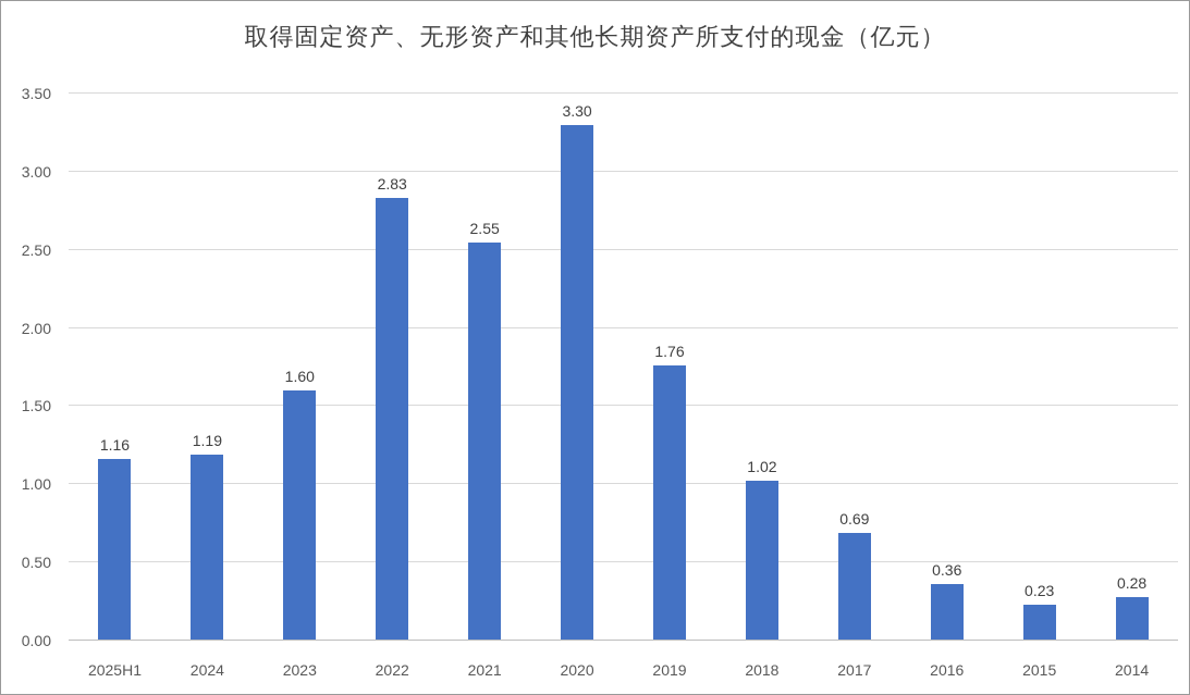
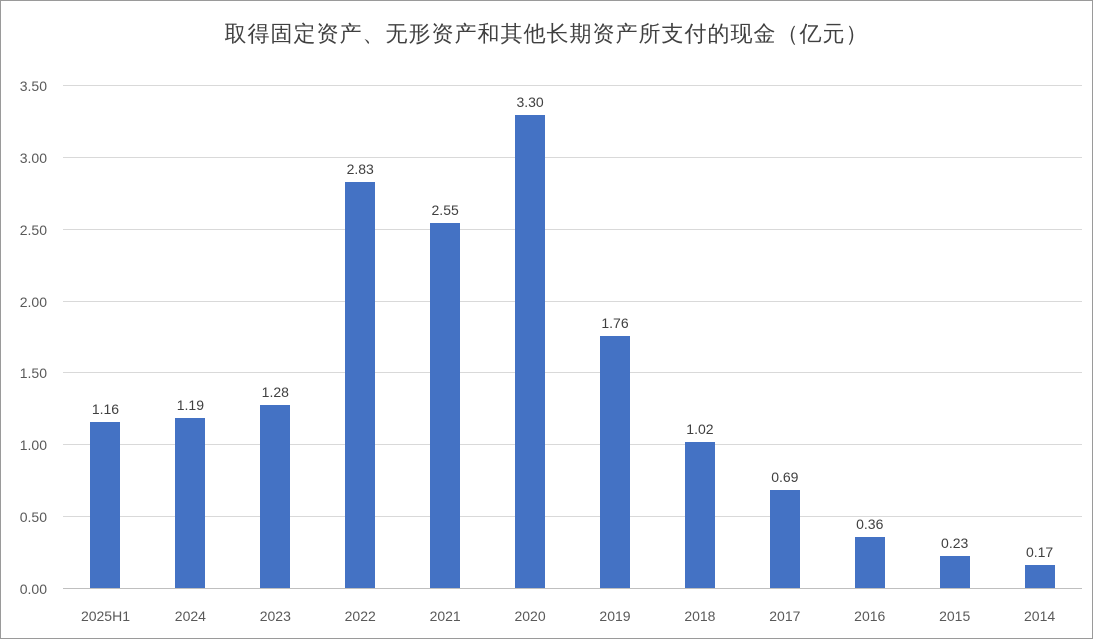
2023: 1.60 -> 1.28
2014: 0.28 -> 0.17
